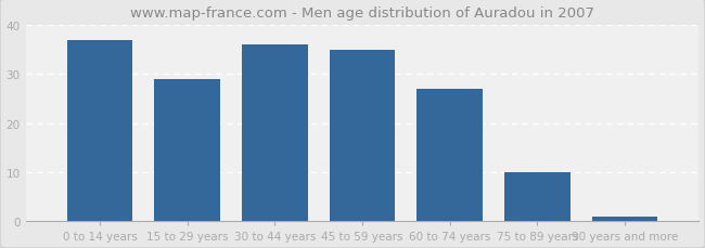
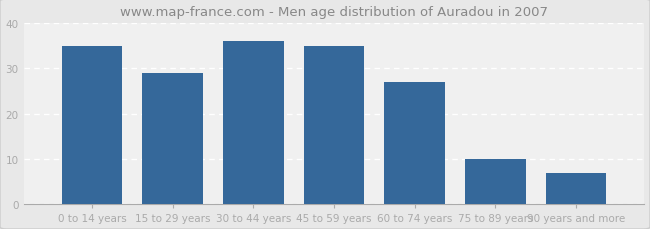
0 to 14 years: 37 -> 35
90 years and more: 1 -> 7
